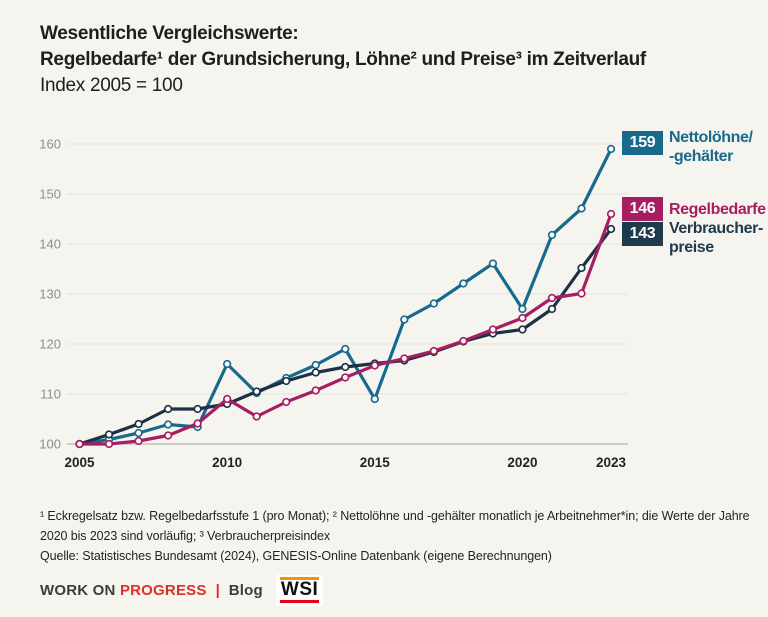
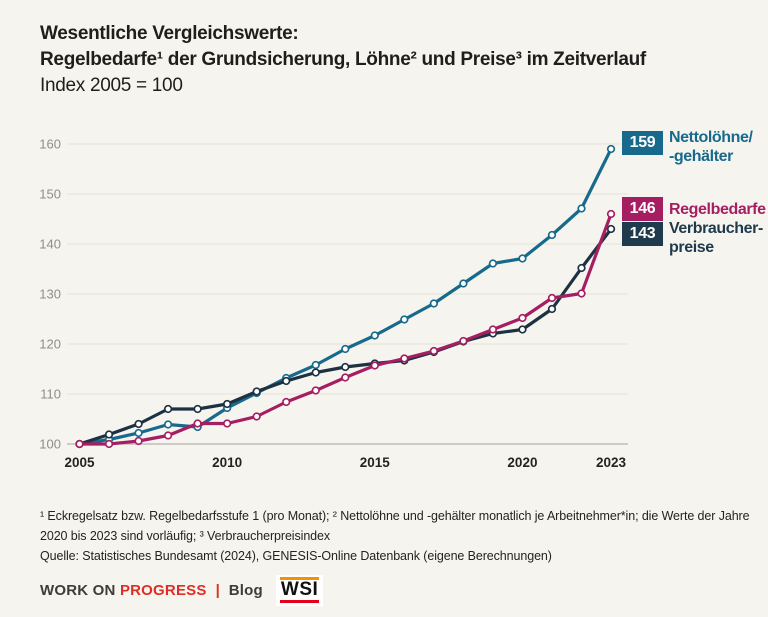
Nettolöhne/-gehälter/2010: 116 -> 107
Regelbedarfe/2010: 109 -> 104
Nettolöhne/-gehälter/2015: 109 -> 122
Nettolöhne/-gehälter/2020: 127 -> 137
